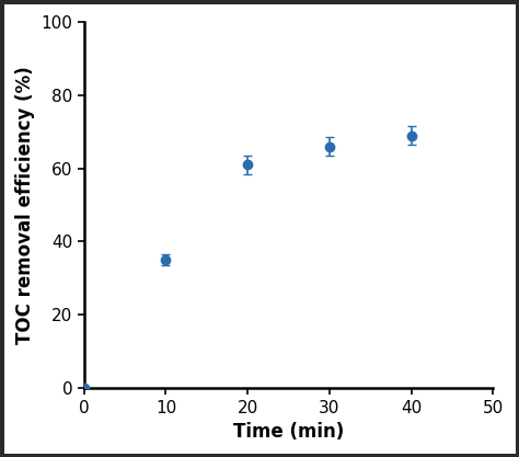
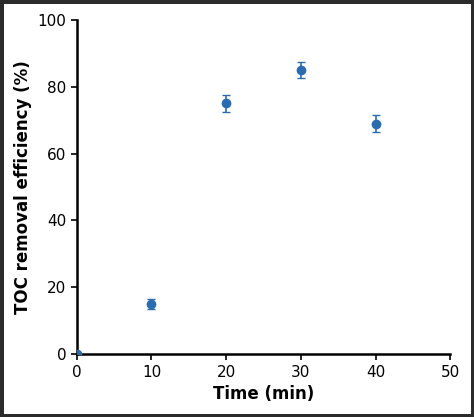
10: 35 -> 15
20: 61 -> 75
30: 66 -> 85
